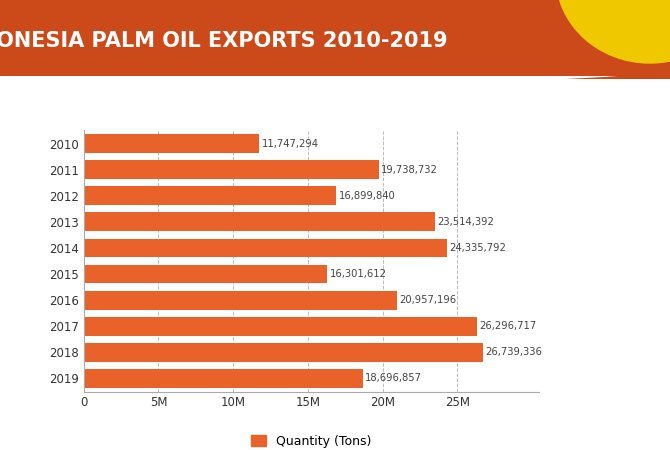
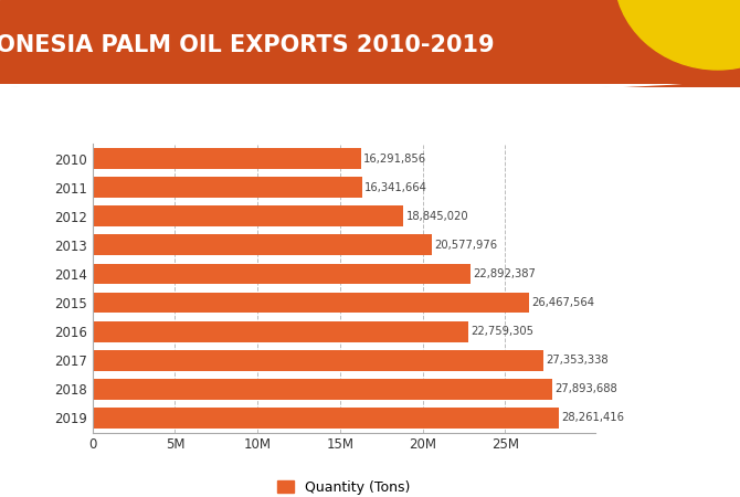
2010: 11,747,294 -> 16,291,856
2011: 19,738,732 -> 16,341,664
2012: 16,899,840 -> 18,845,020
2013: 23,514,392 -> 20,577,976
2014: 24,335,792 -> 22,892,387
2015: 16,301,612 -> 26,467,564
2016: 20,957,196 -> 22,759,305
2017: 26,296,717 -> 27,353,338
2018: 26,739,336 -> 27,893,688
2019: 18,696,857 -> 28,261,416
